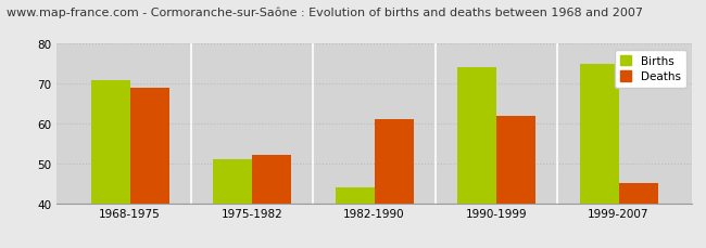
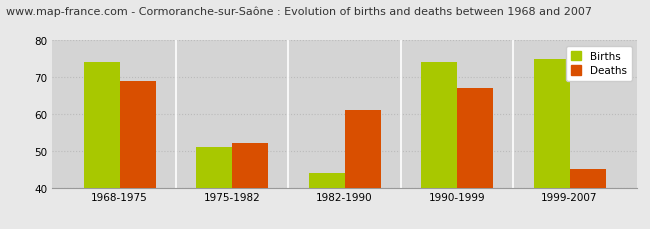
Births/1968-1975: 71 -> 74
Deaths/1990-1999: 62 -> 67
